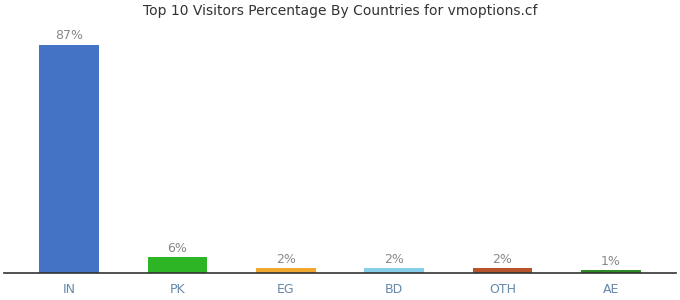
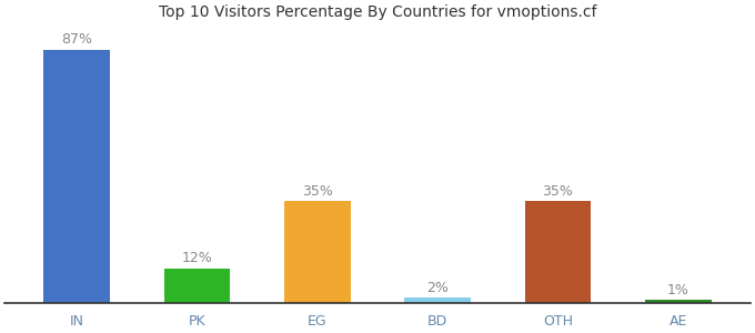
PK: 6% -> 12%
EG: 2% -> 35%
OTH: 2% -> 35%
